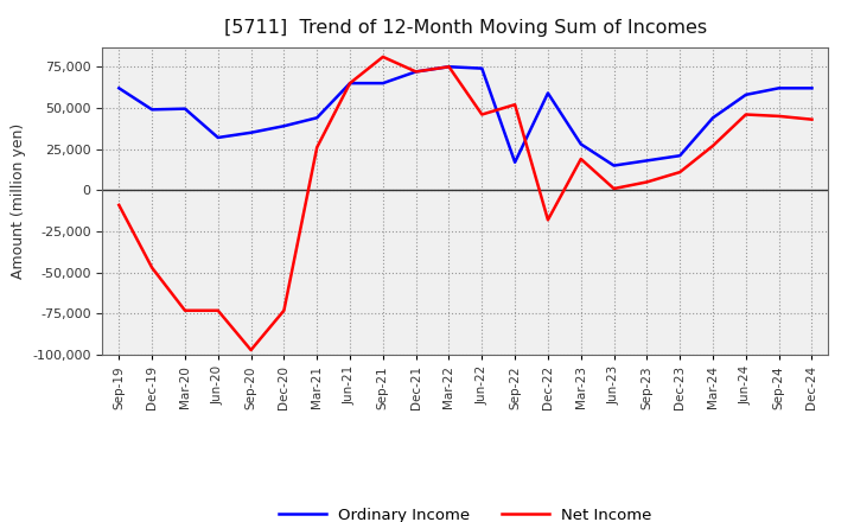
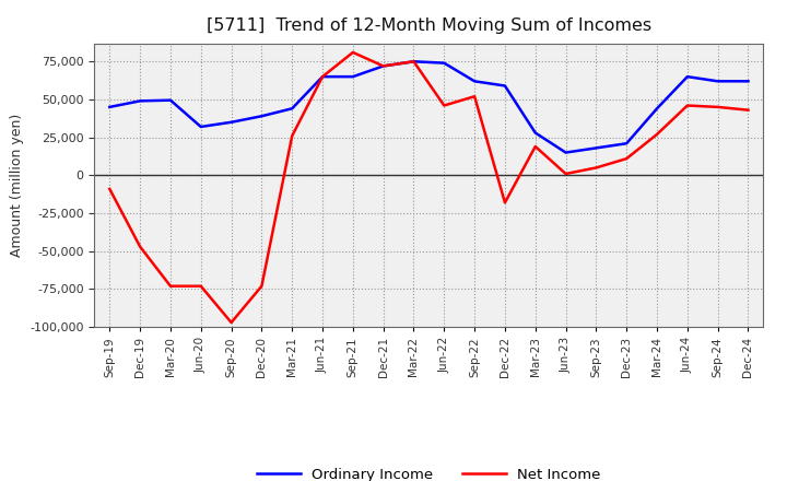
Ordinary Income/Sep-19: 62,000 -> 45,000
Ordinary Income/Sep-22: 17,000 -> 62,000
Ordinary Income/Jun-24: 58,000 -> 65,000
